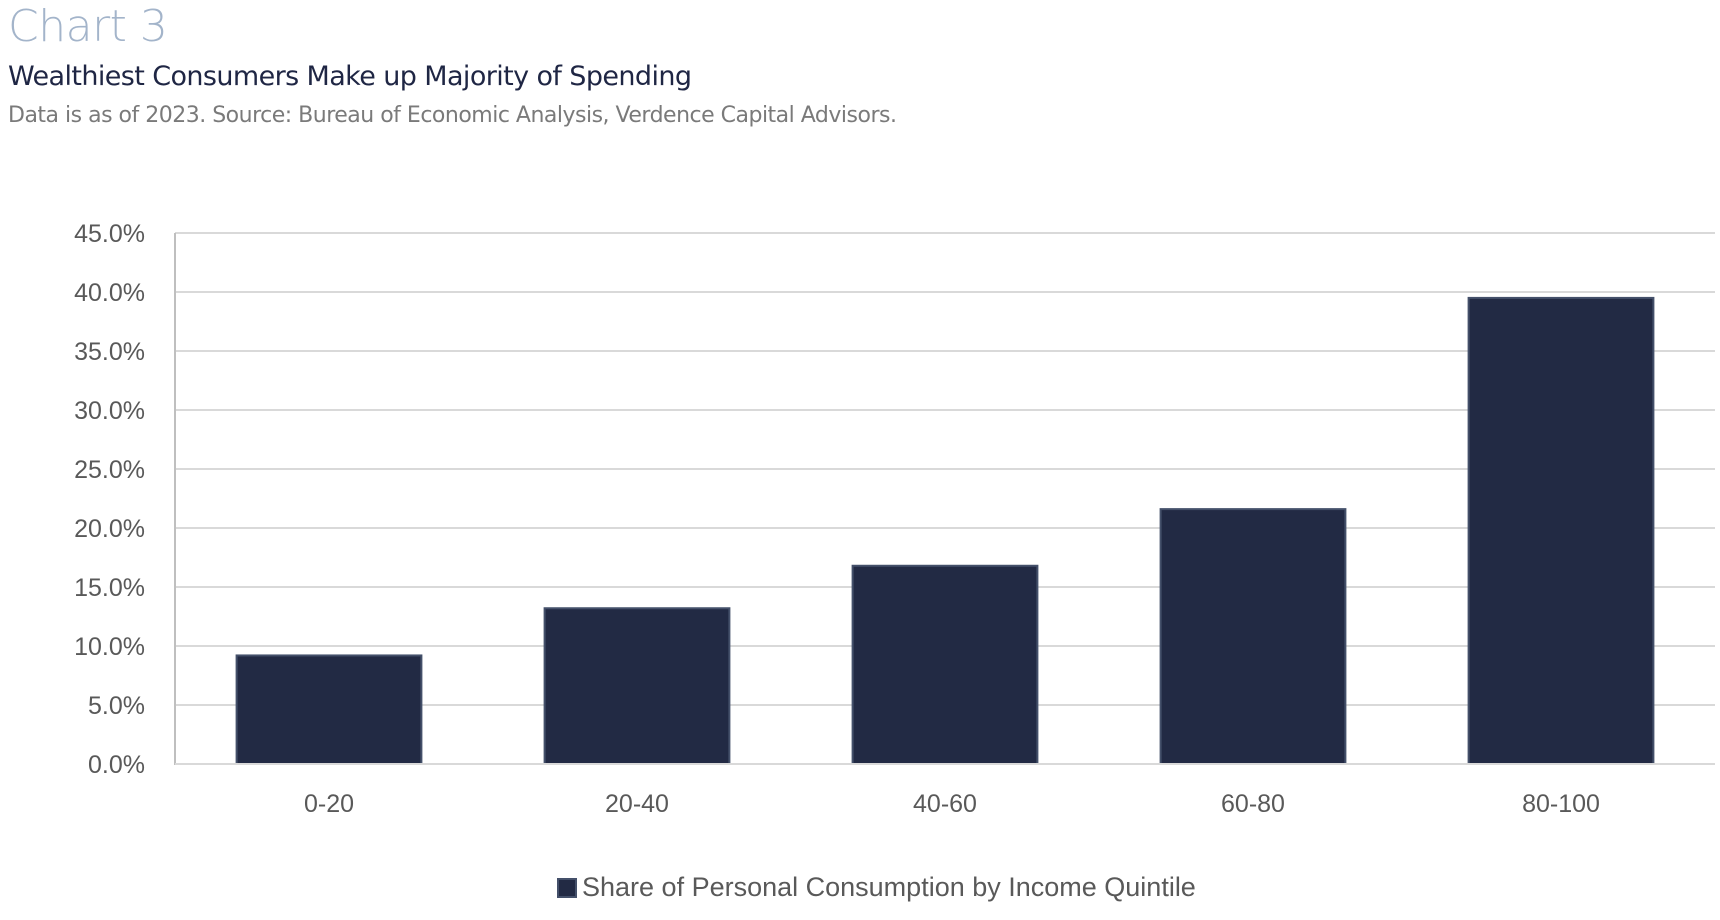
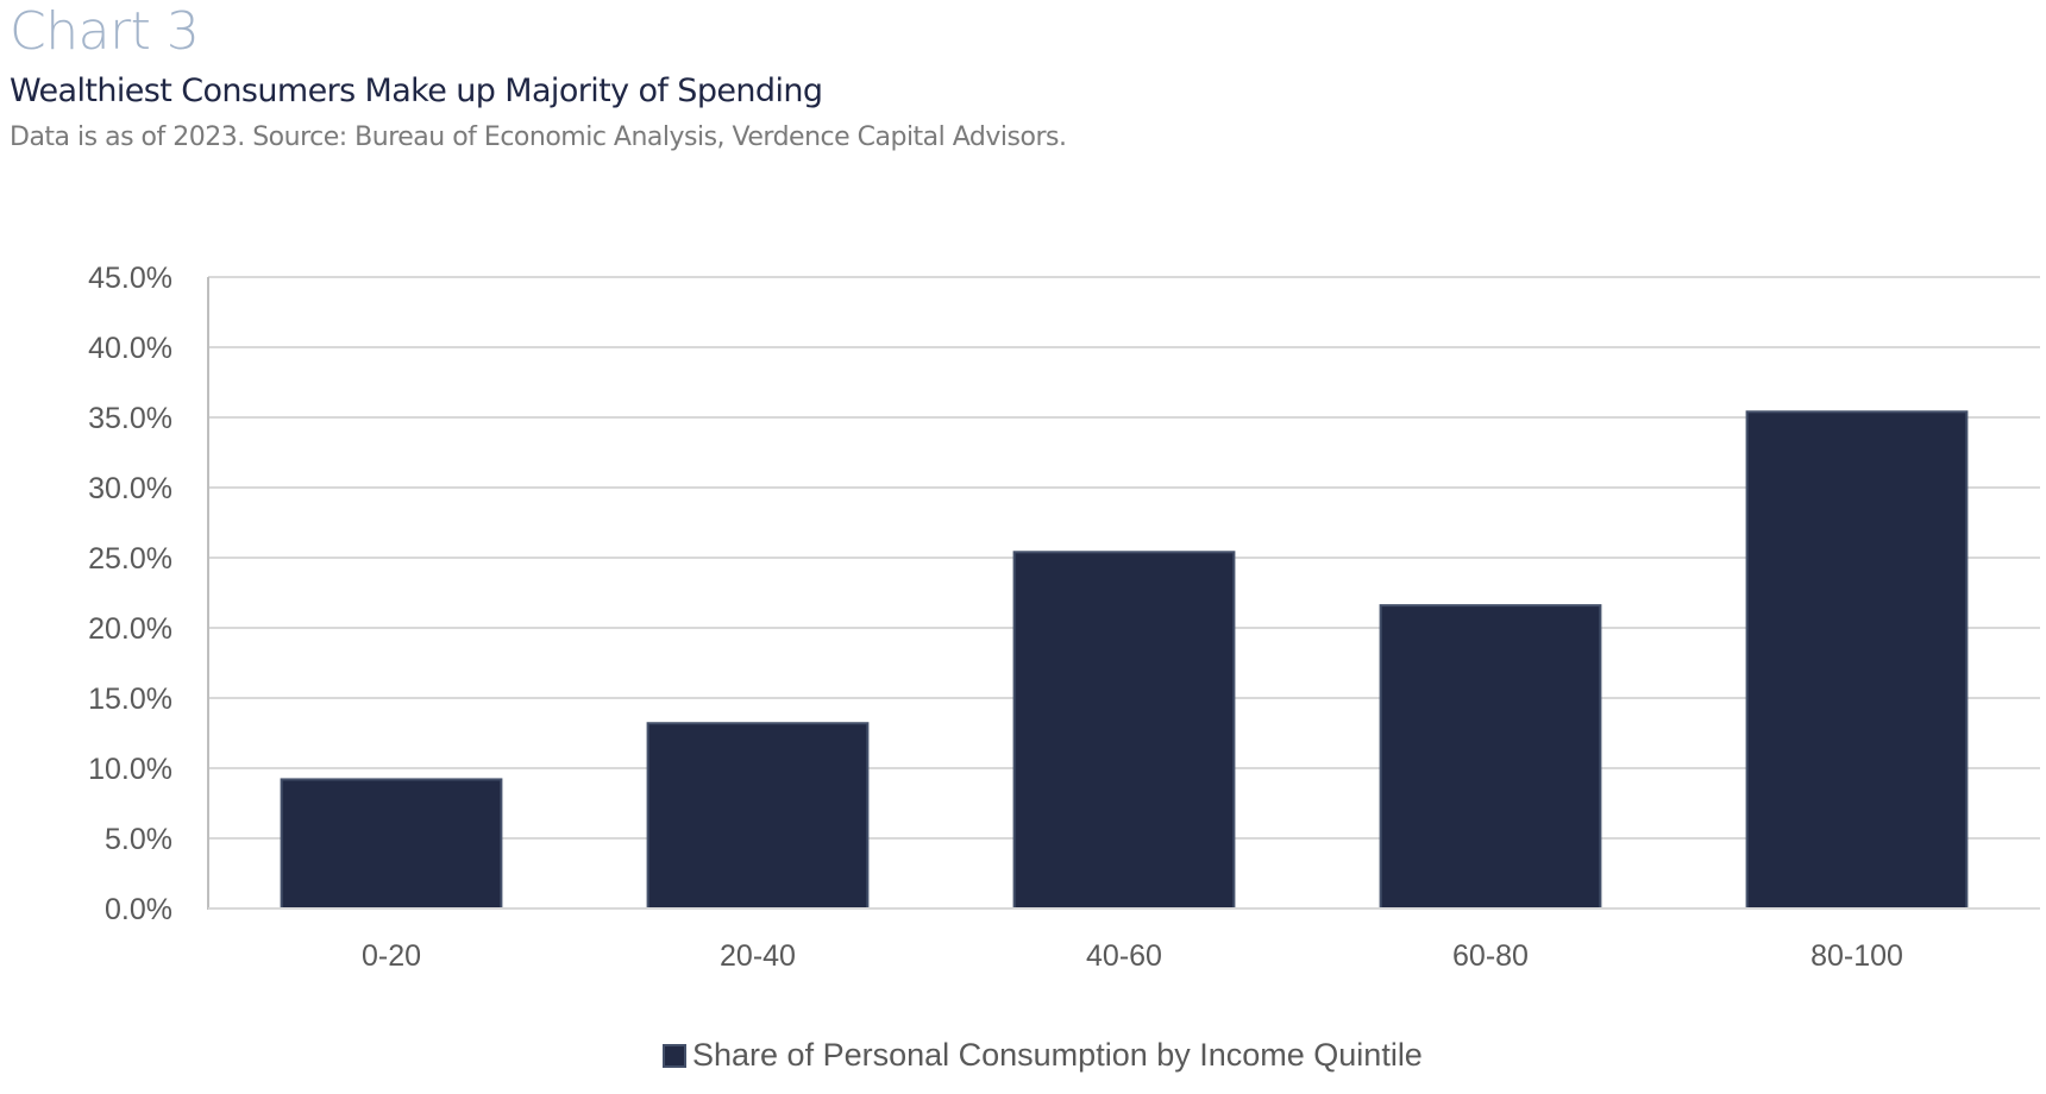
40-60: 16.8% -> 25.4%
80-100: 39.5% -> 35.4%
